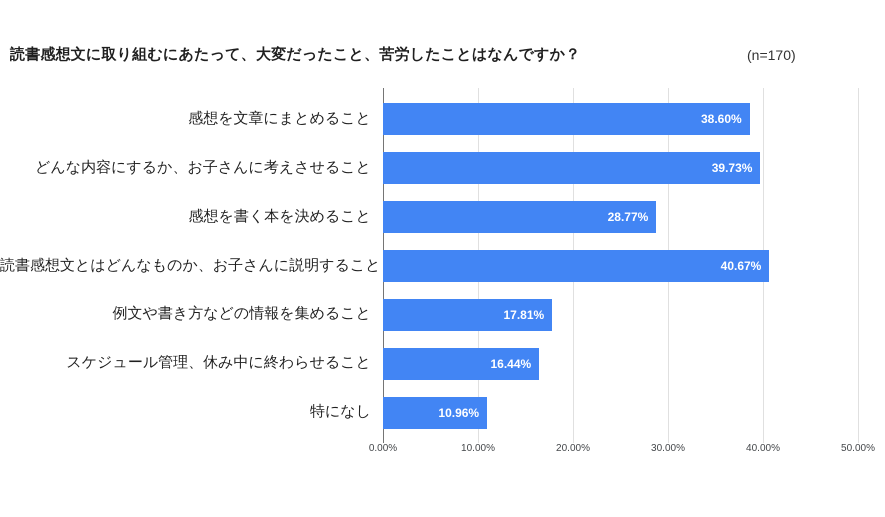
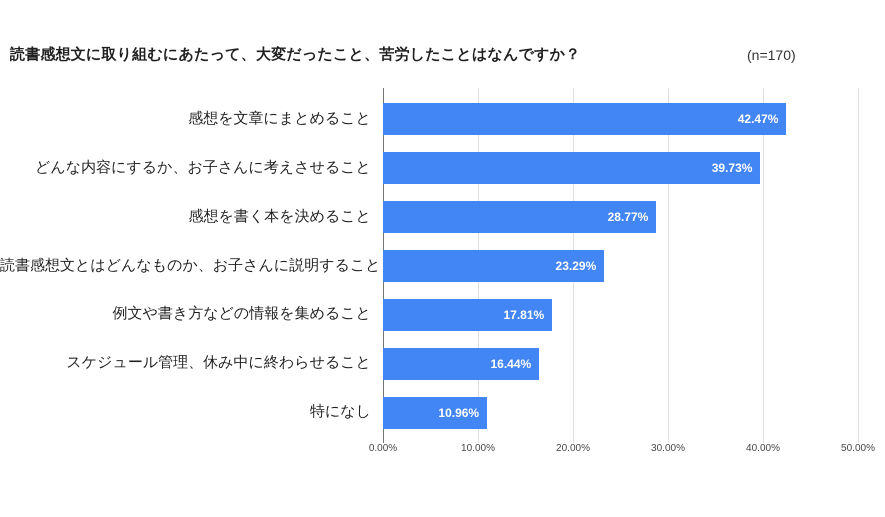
感想を文章にまとめること: 38.60% -> 42.47%
読書感想文とはどんなものか、お子さんに説明すること: 40.67% -> 23.29%
